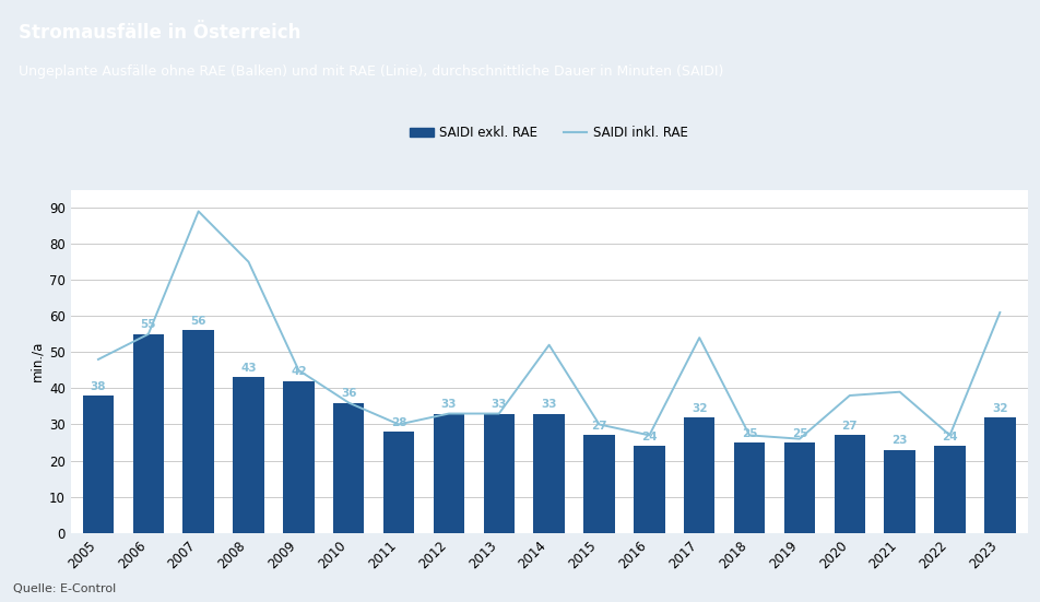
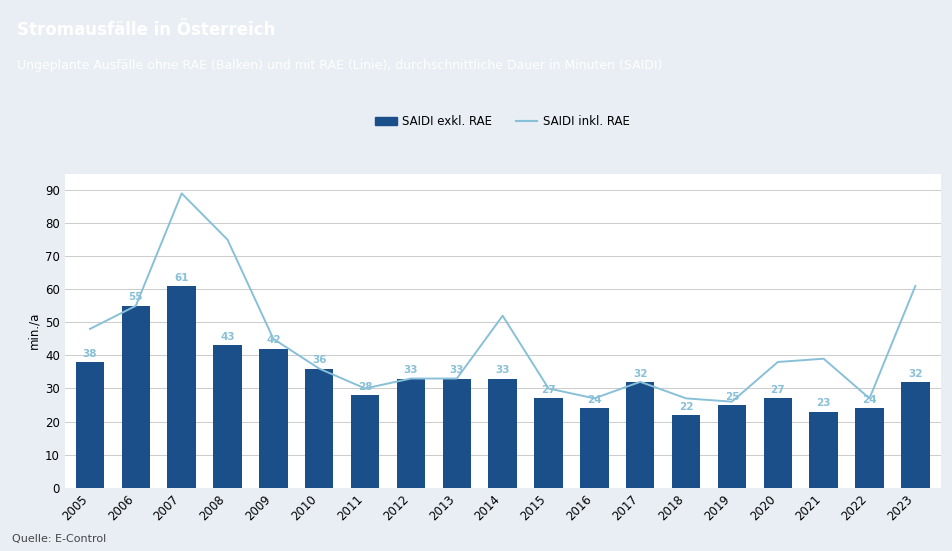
SAIDI exkl. RAE/2007: 56 -> 61
SAIDI inkl. RAE/2017: 54 -> 32
SAIDI exkl. RAE/2018: 25 -> 22
